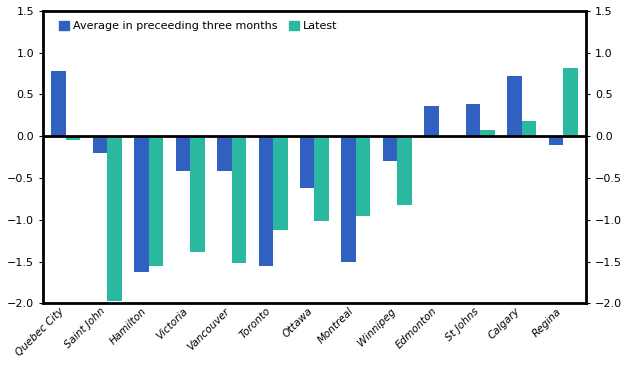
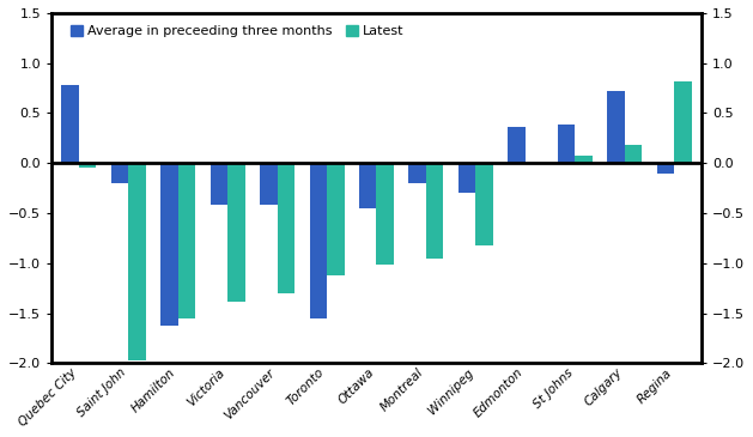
Latest/Vancouver: -1.52 -> -1.30
Average in preceeding three months/Ottawa: -0.62 -> -0.45
Average in preceeding three months/Montreal: -1.50 -> -0.20
